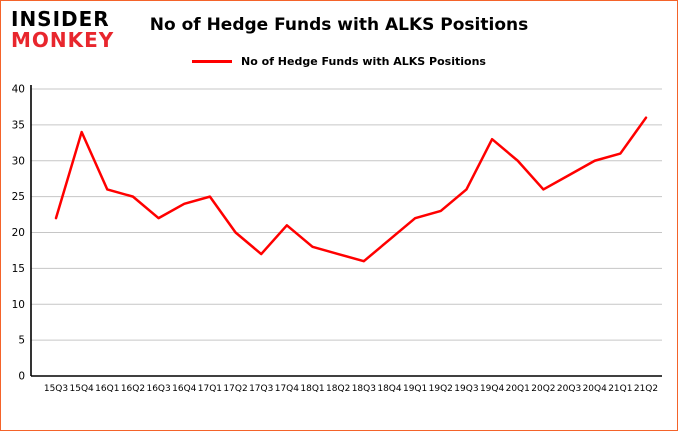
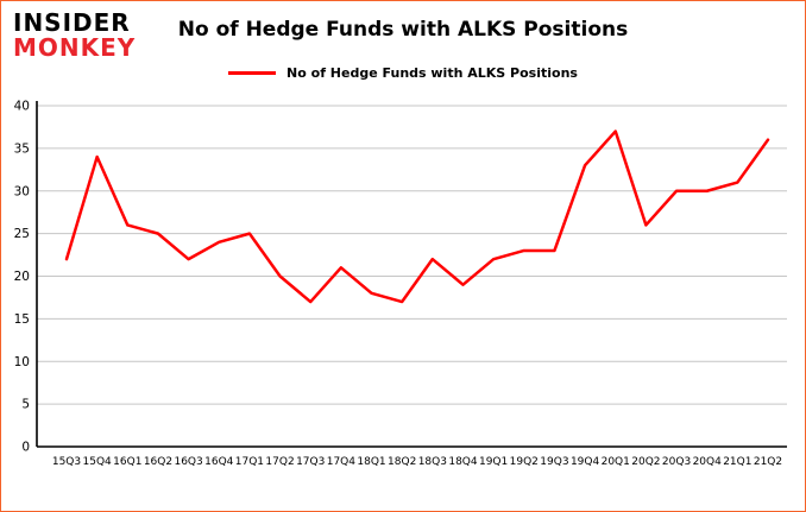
18Q3: 16 -> 22
19Q3: 26 -> 23
20Q1: 30 -> 37
20Q3: 28 -> 30
